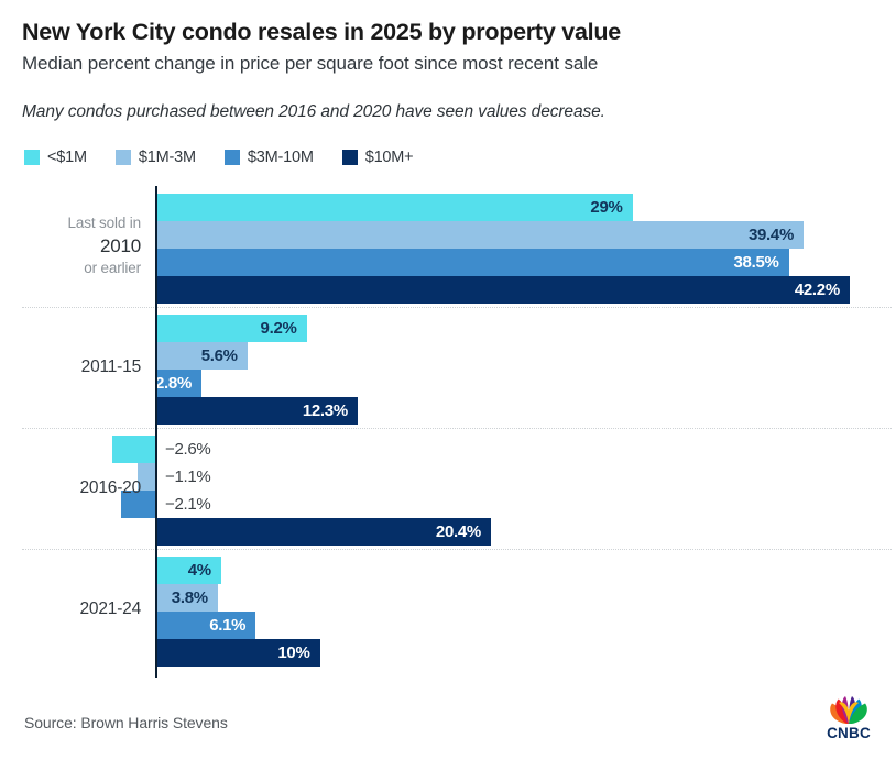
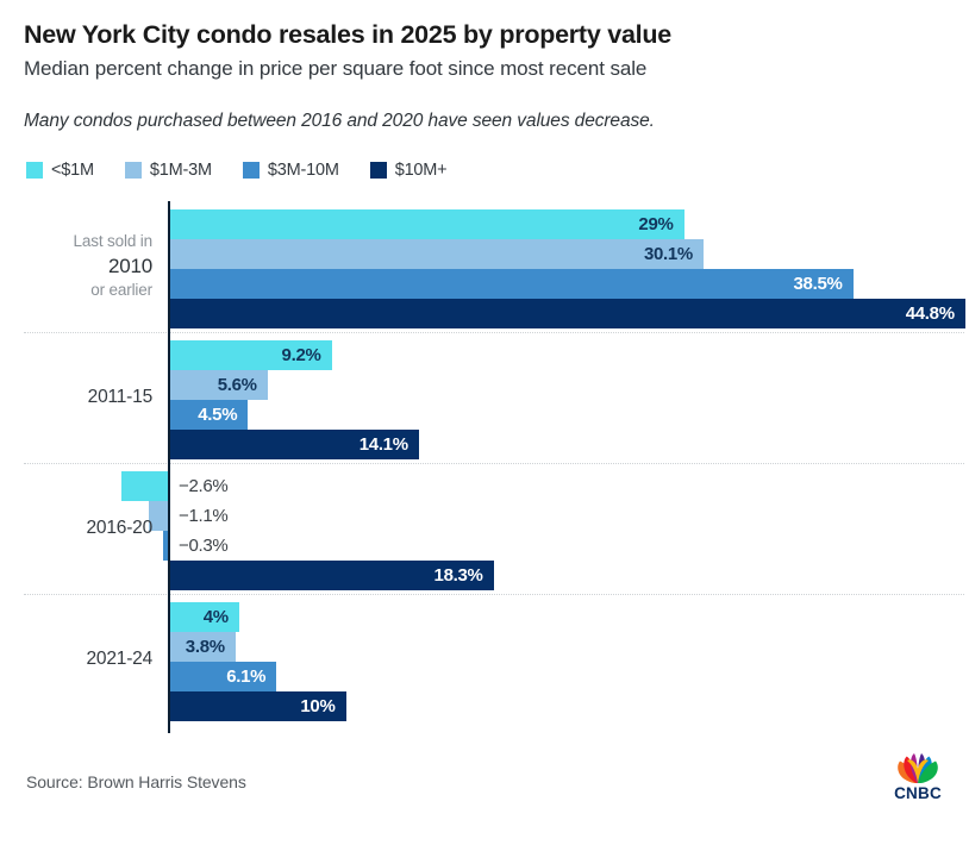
$1M-3M/Last sold in 2010 or earlier: 39.4% -> 30.1%
$10M+/Last sold in 2010 or earlier: 42.2% -> 44.8%
$3M-10M/2011-15: 2.8% -> 4.5%
$10M+/2011-15: 12.3% -> 14.1%
$3M-10M/2016-20: −2.1% -> −0.3%
$10M+/2016-20: 20.4% -> 18.3%
